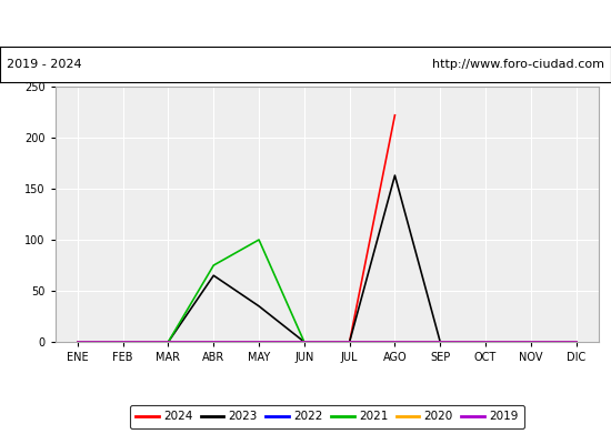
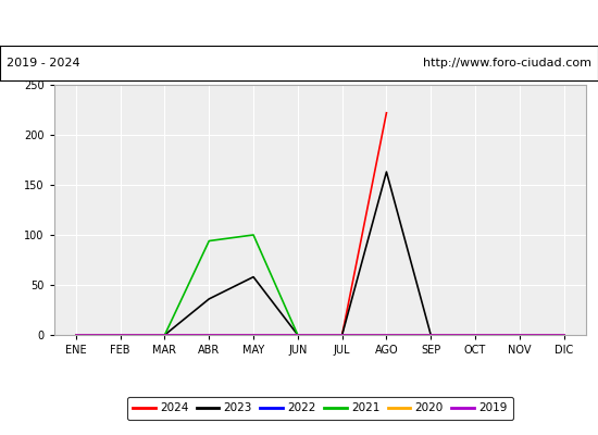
2023/ABR: 65 -> 36
2021/ABR: 75 -> 94
2023/MAY: 35 -> 58
